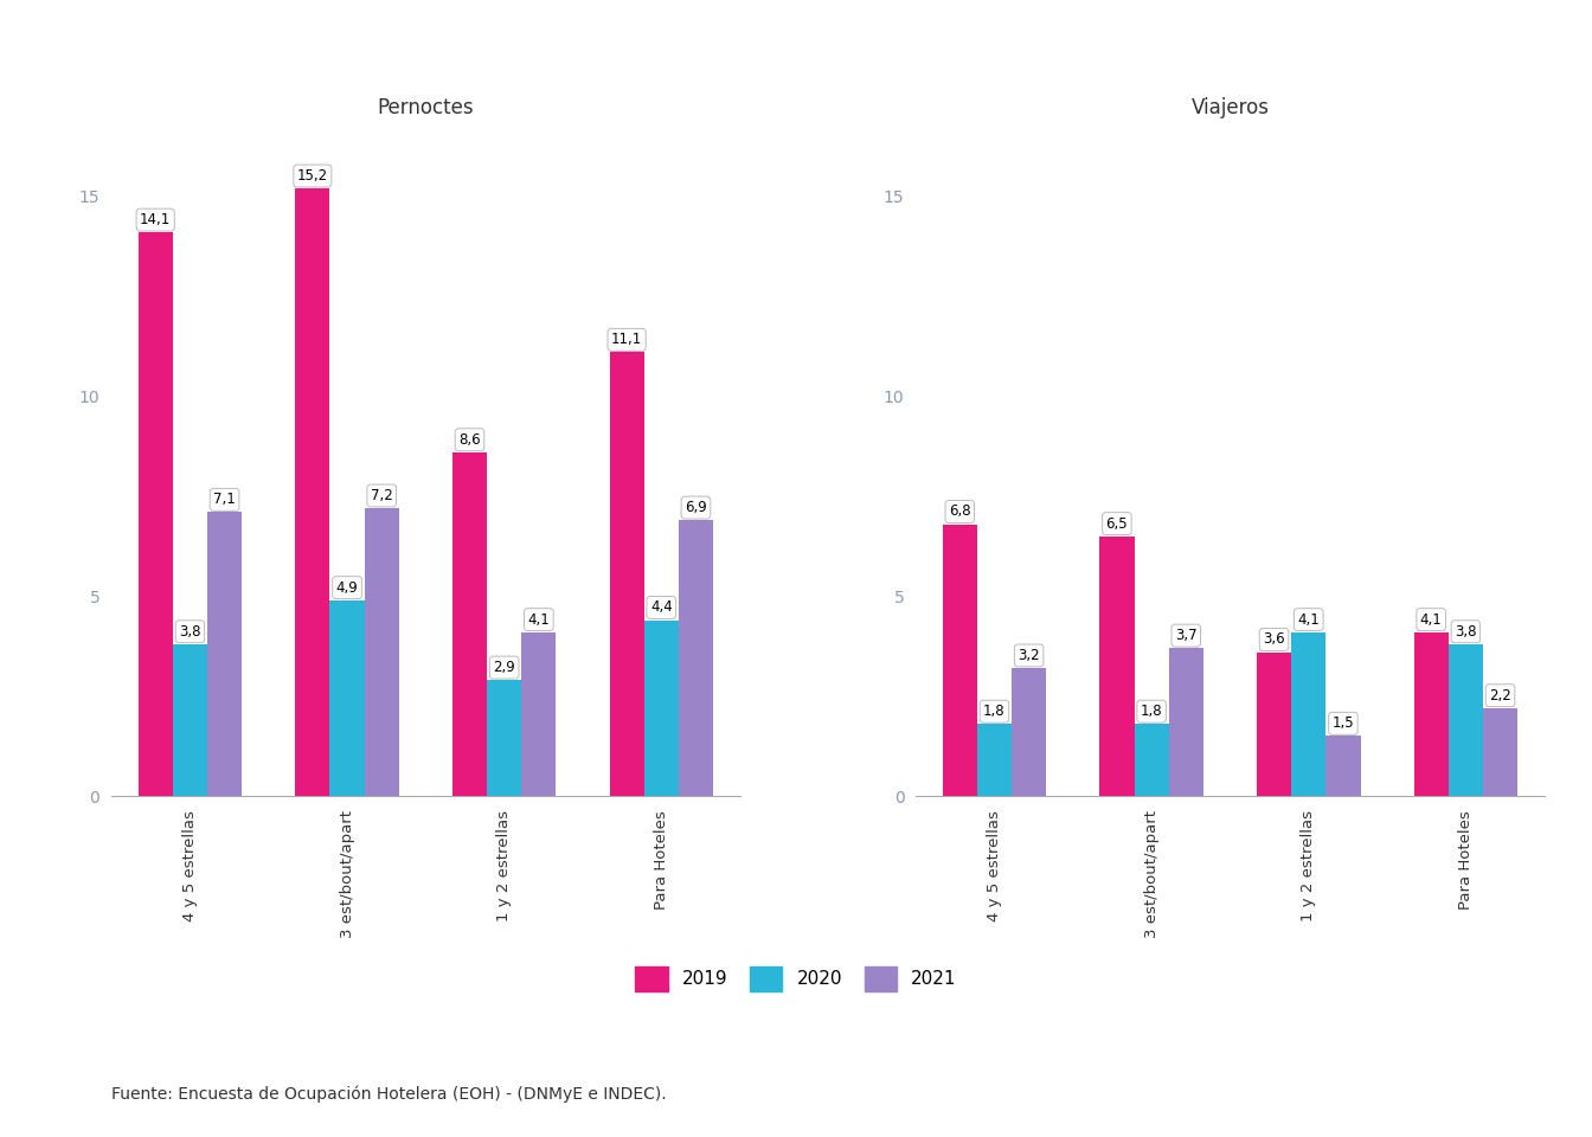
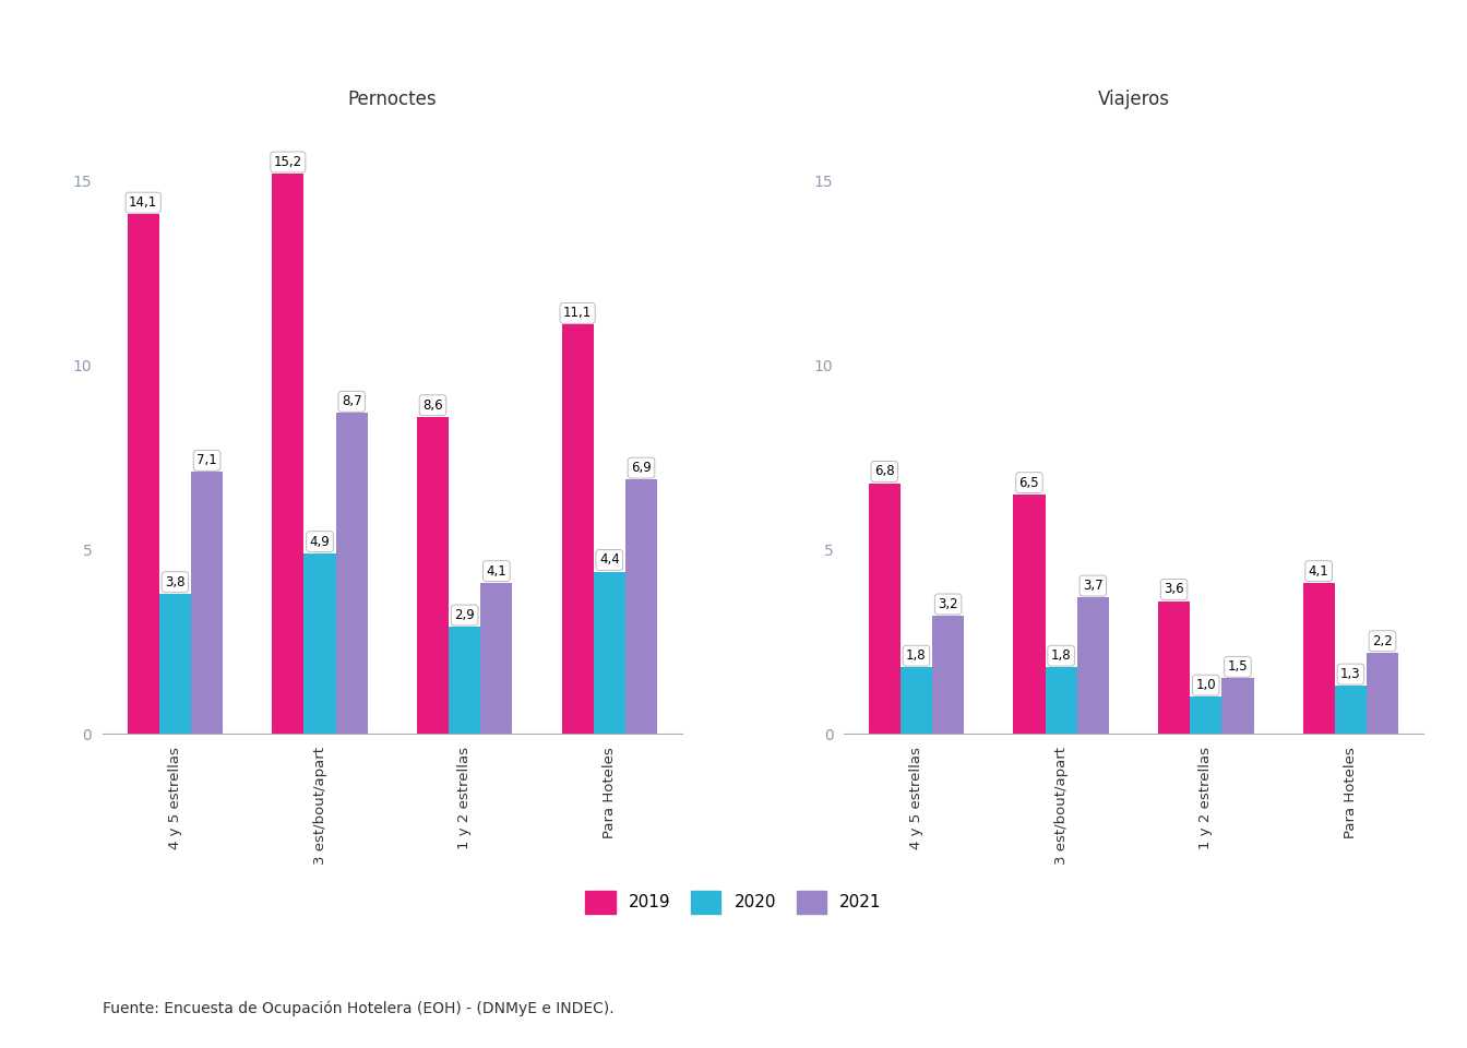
Pernoctes/2021/3 est/bout/apart: 7,2 -> 8,7
Viajeros/2020/1 y 2 estrellas: 4,1 -> 1,0
Viajeros/2020/Para Hoteles: 3,8 -> 1,3
